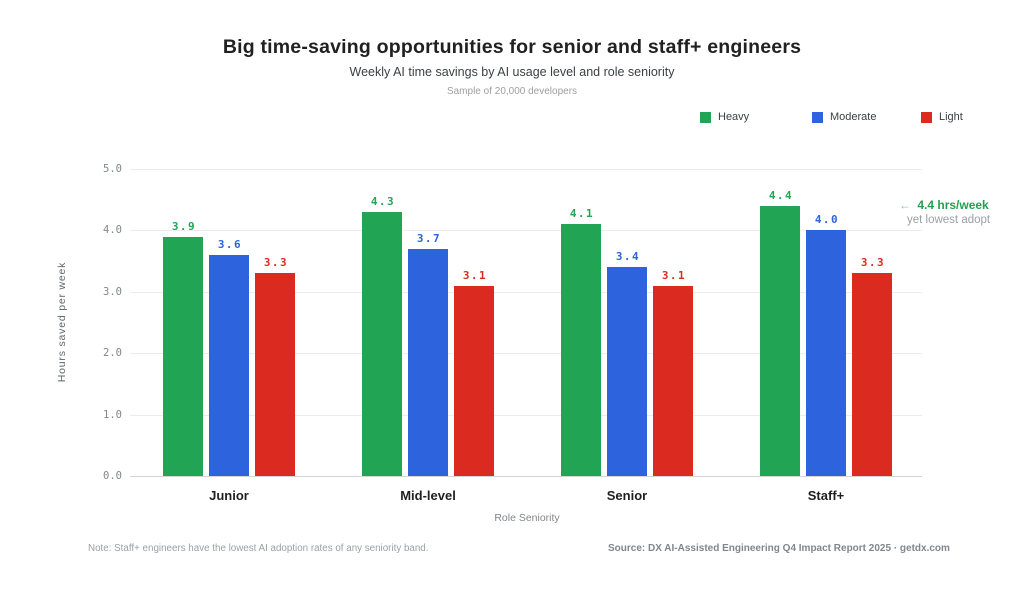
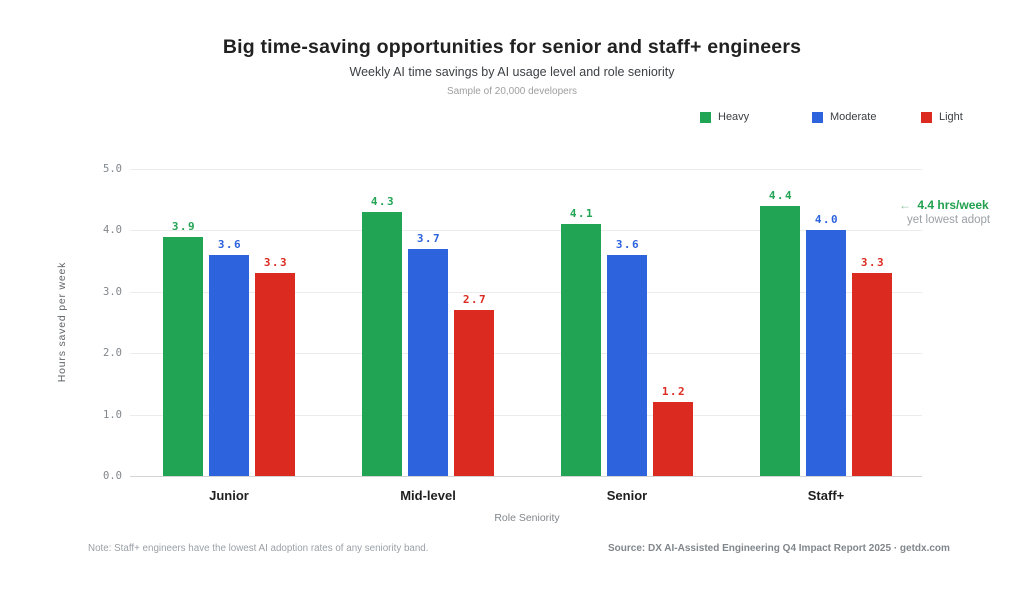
Light/Mid-level: 3.1 -> 2.7
Moderate/Senior: 3.4 -> 3.6
Light/Senior: 3.1 -> 1.2
